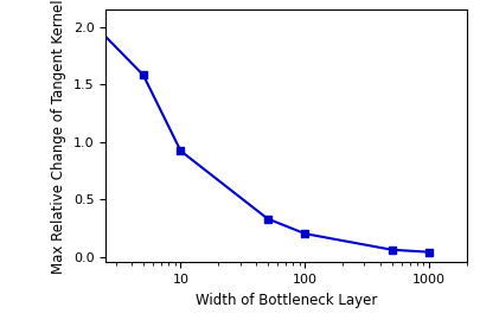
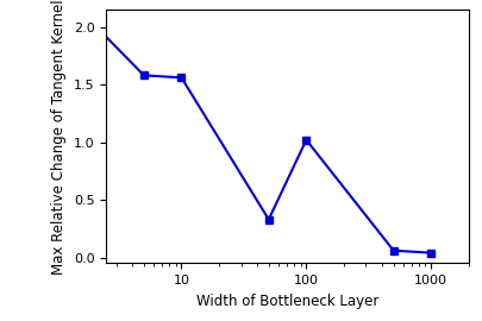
10: 0.92 -> 1.56
100: 0.20 -> 1.02
